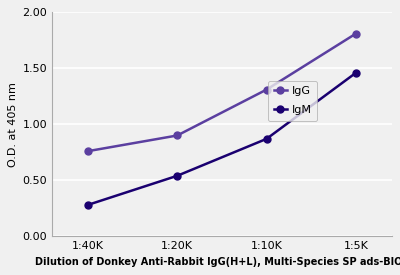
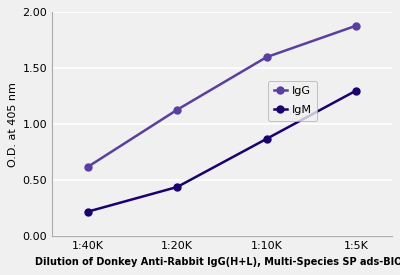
IgG/1:40K: 0.76 -> 0.62
IgM/1:40K: 0.28 -> 0.22
IgG/1:20K: 0.90 -> 1.13
IgM/1:20K: 0.54 -> 0.44
IgG/1:10K: 1.31 -> 1.60
IgG/1:5K: 1.81 -> 1.88
IgM/1:5K: 1.46 -> 1.30
